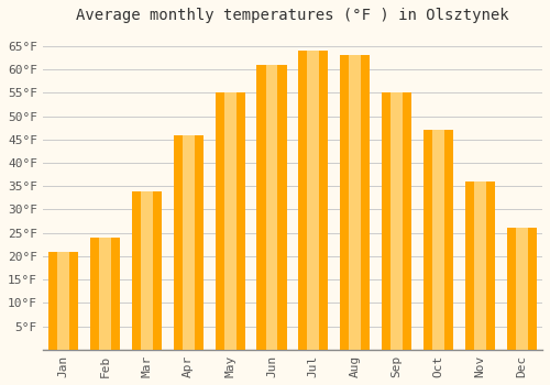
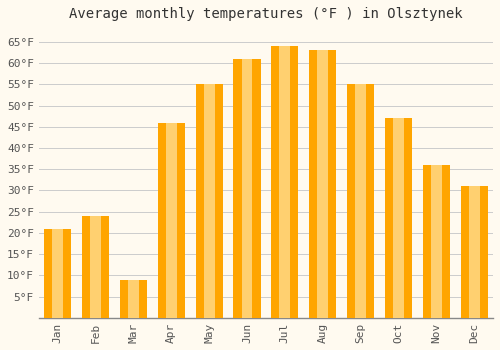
Mar: 34°F -> 9°F
Dec: 26°F -> 31°F
